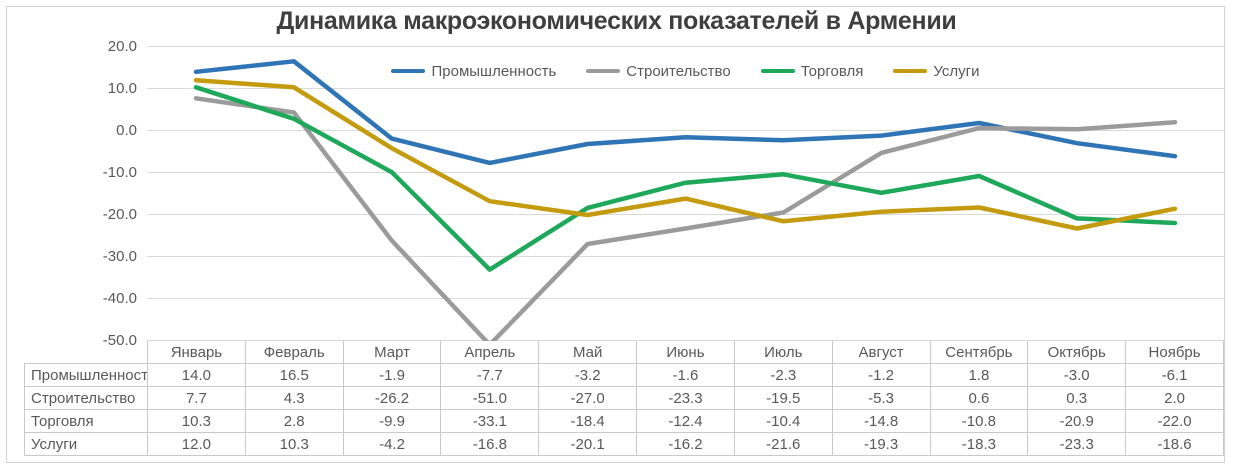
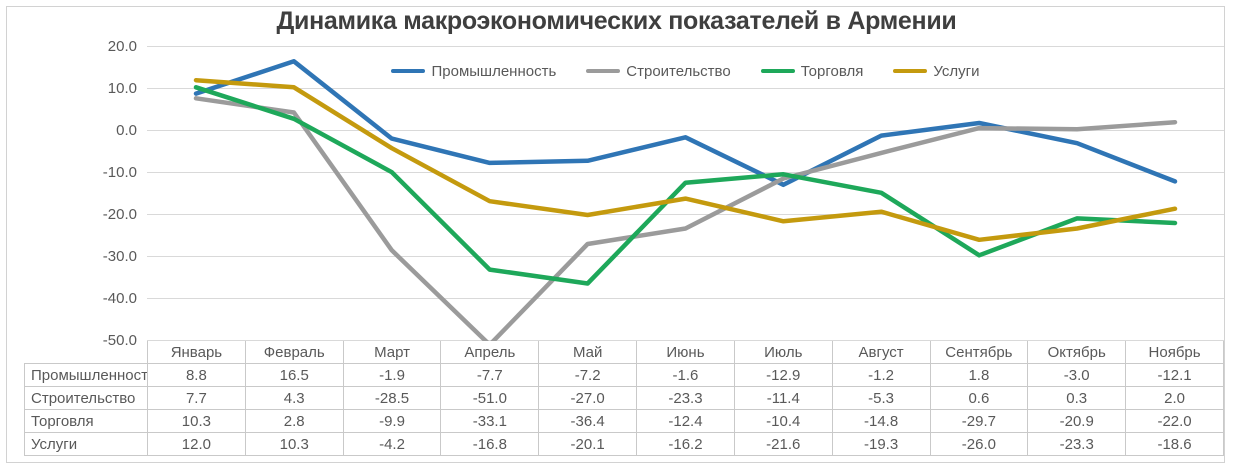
Промышленность/Январь: 14.0 -> 8.8
Строительство/Март: -26.2 -> -28.5
Промышленность/Май: -3.2 -> -7.2
Торговля/Май: -18.4 -> -36.4
Промышленность/Июль: -2.3 -> -12.9
Строительство/Июль: -19.5 -> -11.4
Торговля/Сентябрь: -10.8 -> -29.7
Услуги/Сентябрь: -18.3 -> -26.0
Промышленность/Ноябрь: -6.1 -> -12.1
